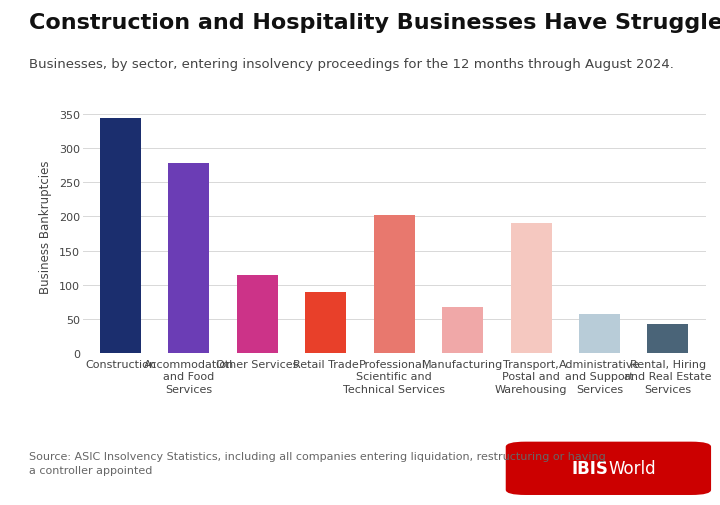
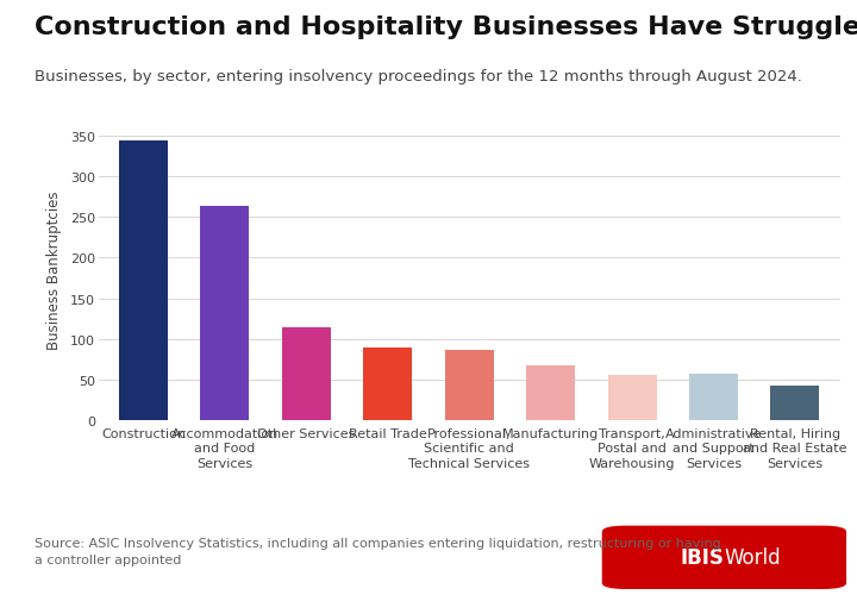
Accommodation and Food Services: 278 -> 264
Professional, Scientific and Technical Services: 202 -> 86
Transport, Postal and Warehousing: 190 -> 56
